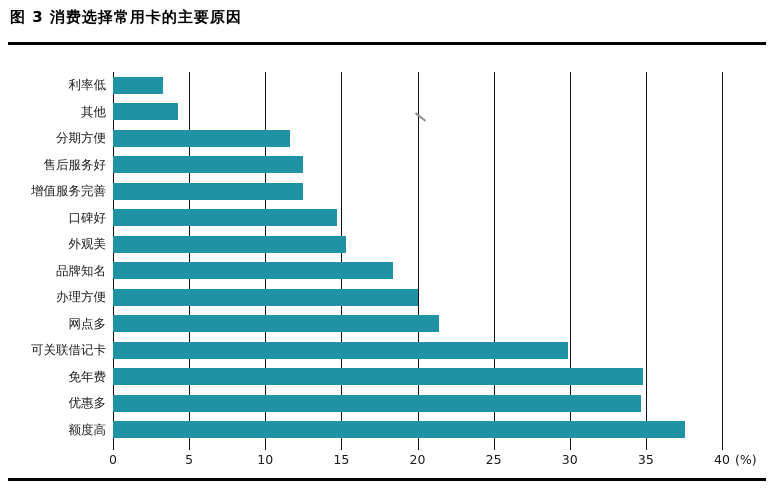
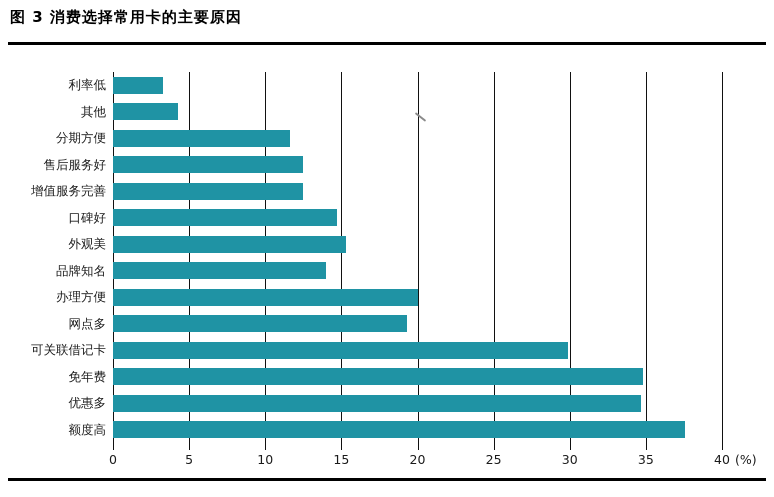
品牌知名: 18.4 -> 14.0
网点多: 21.4 -> 19.3
